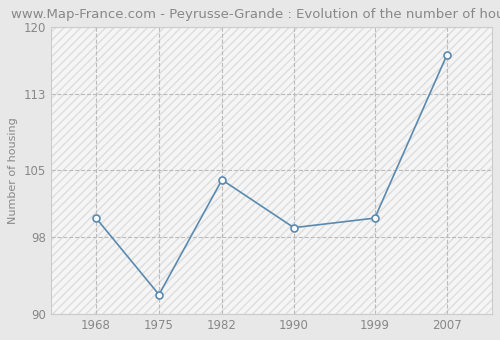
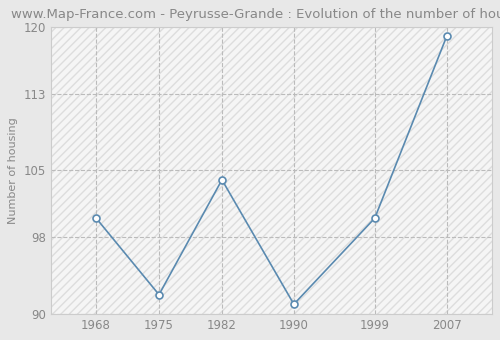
1990: 99 -> 91
2007: 117 -> 119
